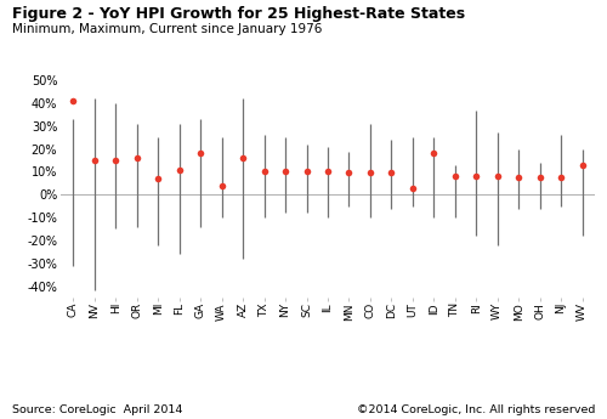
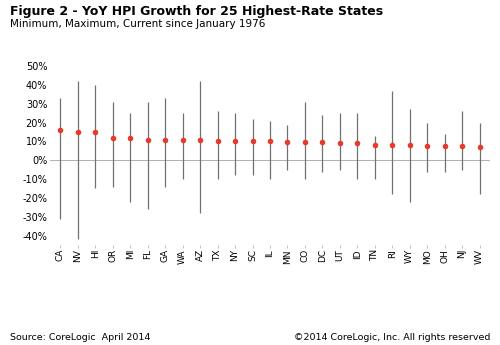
CA: 41% -> 16%
OR: 16% -> 12%
MI: 7% -> 12%
GA: 18% -> 11%
WA: 4% -> 11%
AZ: 16% -> 11%
UT: 3% -> 9%
ID: 18% -> 9%
WV: 13% -> 7%
